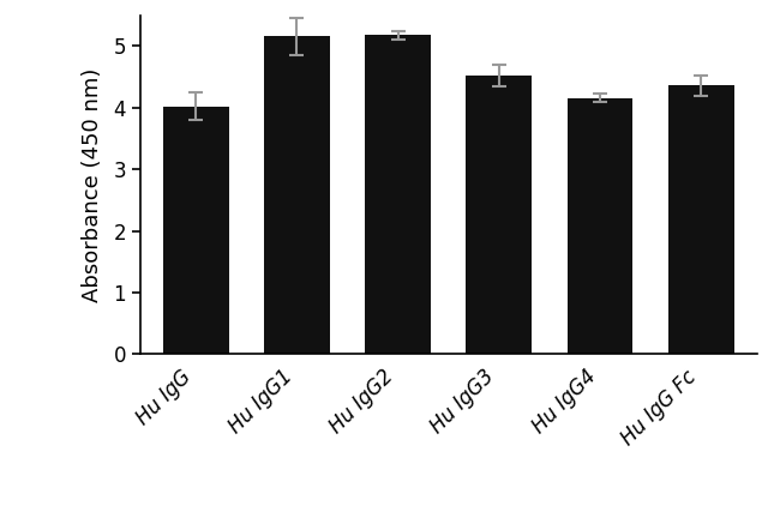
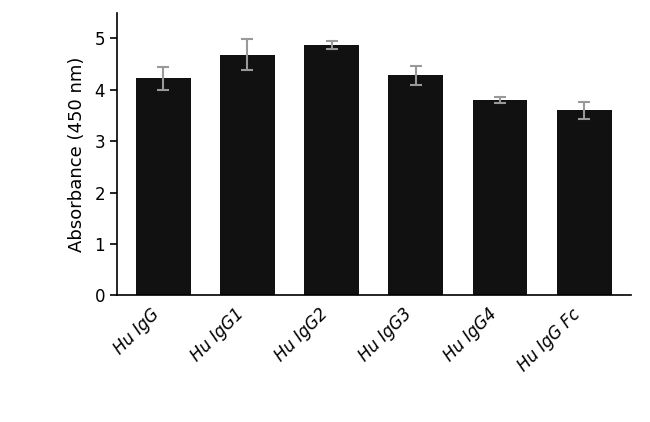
Hu IgG: 4.02 -> 4.22
Hu IgG1: 5.16 -> 4.68
Hu IgG2: 5.18 -> 4.87
Hu IgG3: 4.52 -> 4.28
Hu IgG4: 4.16 -> 3.80
Hu IgG Fc: 4.36 -> 3.60
